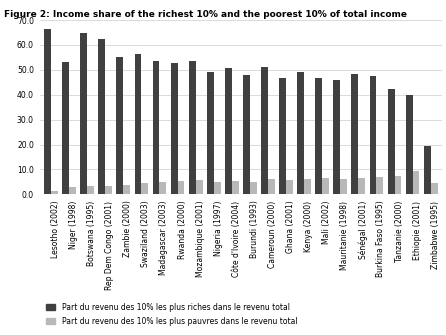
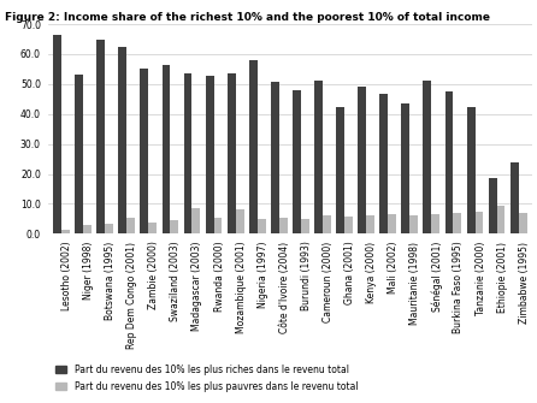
Part du revenu des 10% les plus pauvres dans le revenu total/Rep Dem Congo (2001): 3.4 -> 5.5
Part du revenu des 10% les plus pauvres dans le revenu total/Madagascar (2003): 5.1 -> 8.5
Part du revenu des 10% les plus pauvres dans le revenu total/Mozambique (2001): 5.6 -> 8.0
Part du revenu des 10% les plus riches dans le revenu total/Nigeria (1997): 49.3 -> 58.0
Part du revenu des 10% les plus riches dans le revenu total/Ghana (2001): 46.6 -> 42.5
Part du revenu des 10% les plus riches dans le revenu total/Mauritanie (1998): 45.8 -> 43.5
Part du revenu des 10% les plus riches dans le revenu total/Sénégal (2001): 48.5 -> 51.0
Part du revenu des 10% les plus riches dans le revenu total/Ethiopie (2001): 39.8 -> 18.5
Part du revenu des 10% les plus riches dans le revenu total/Zimbabwe (1995): 19.3 -> 24.0
Part du revenu des 10% les plus pauvres dans le revenu total/Zimbabwe (1995): 4.6 -> 7.0
